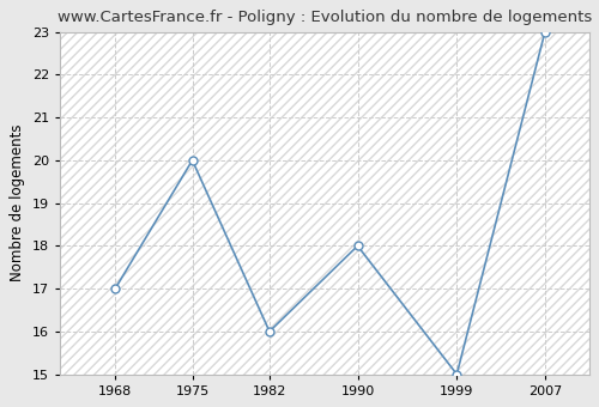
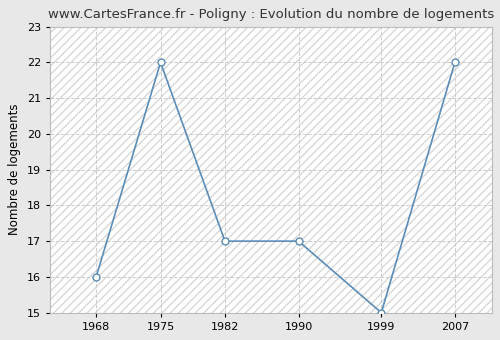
1968: 17 -> 16
1975: 20 -> 22
1982: 16 -> 17
1990: 18 -> 17
2007: 23 -> 22
